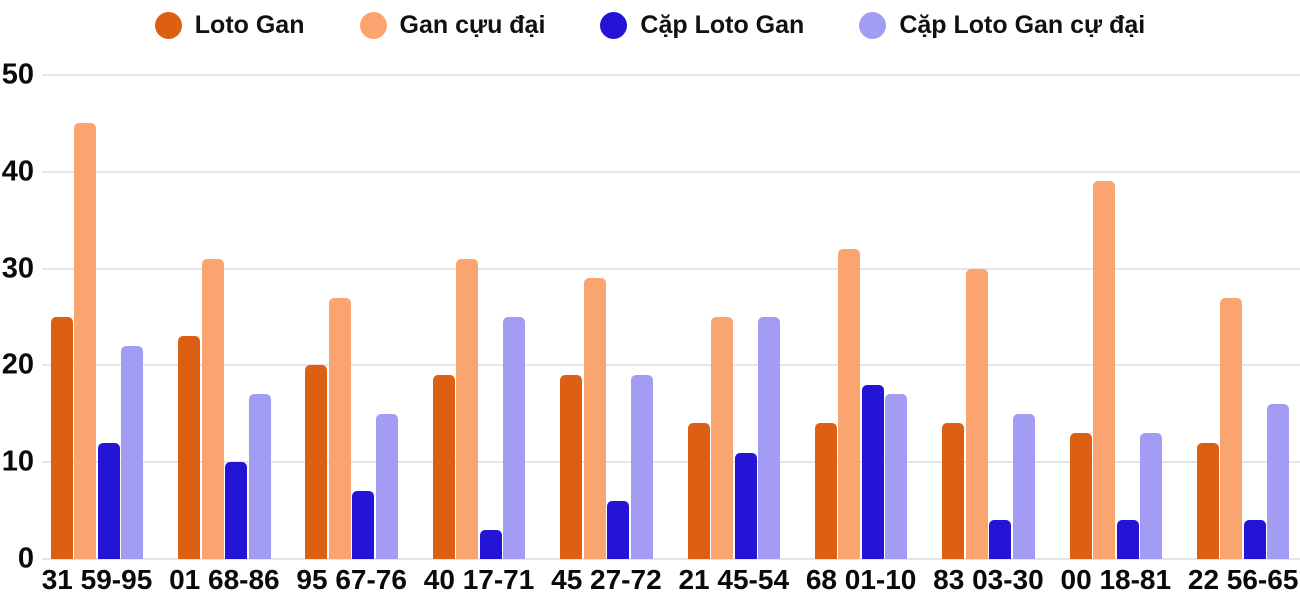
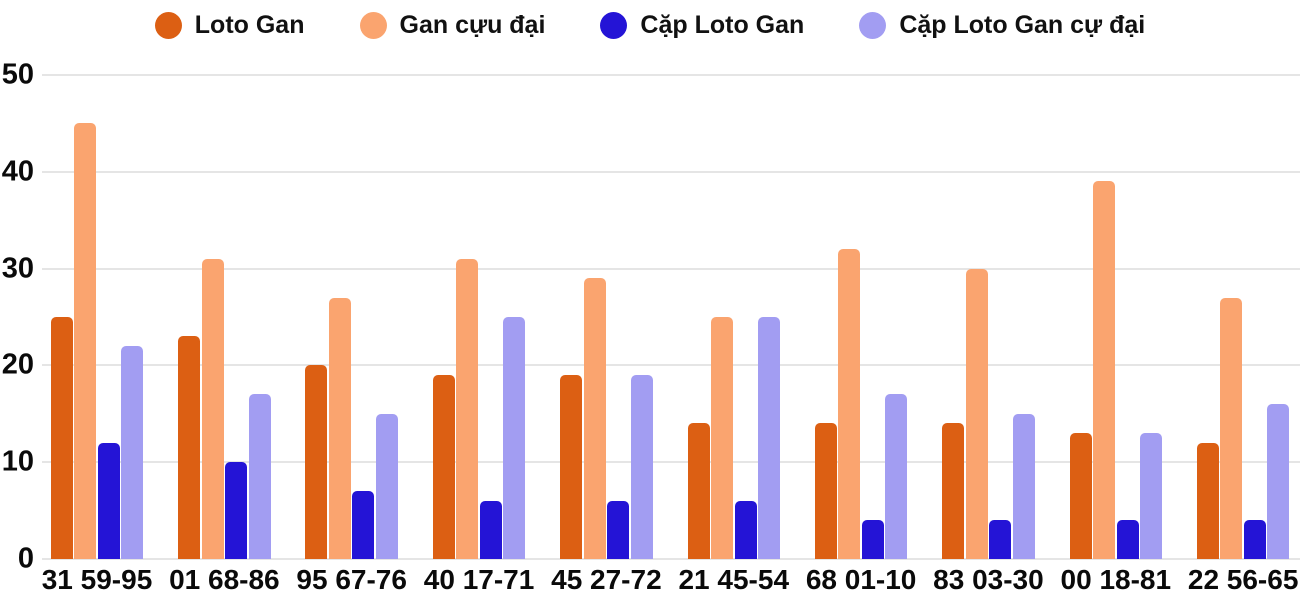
Cặp Loto Gan/40 17-71: 3 -> 6
Cặp Loto Gan/21 45-54: 11 -> 6
Cặp Loto Gan/68 01-10: 18 -> 4
